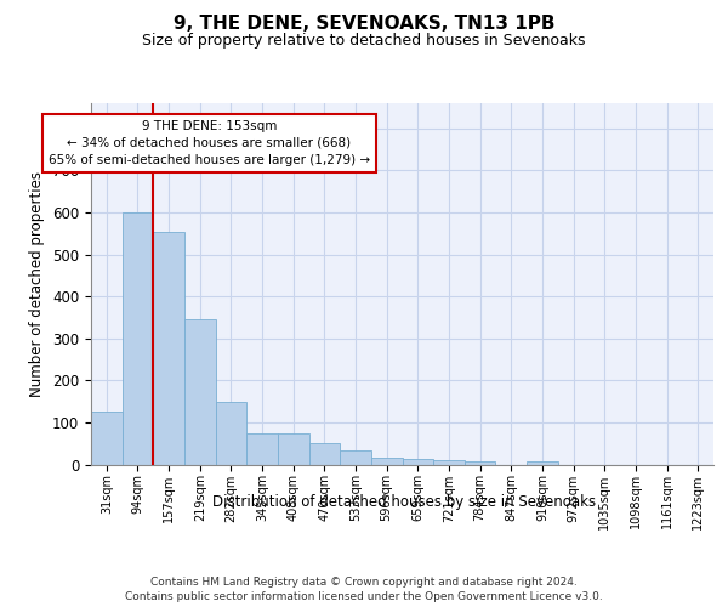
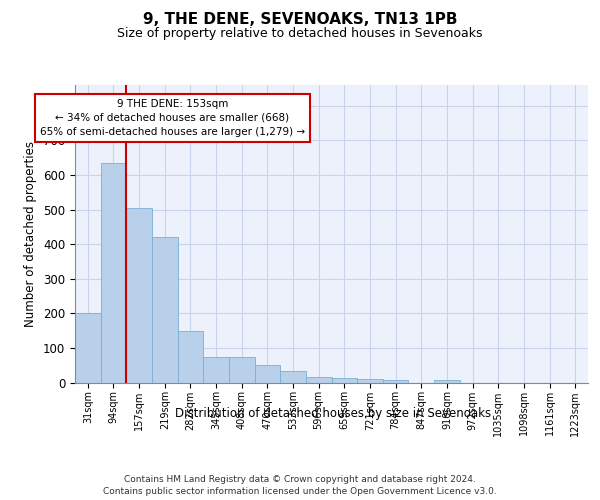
31sqm: 125 -> 200
94sqm: 600 -> 635
157sqm: 555 -> 505
219sqm: 345 -> 420
